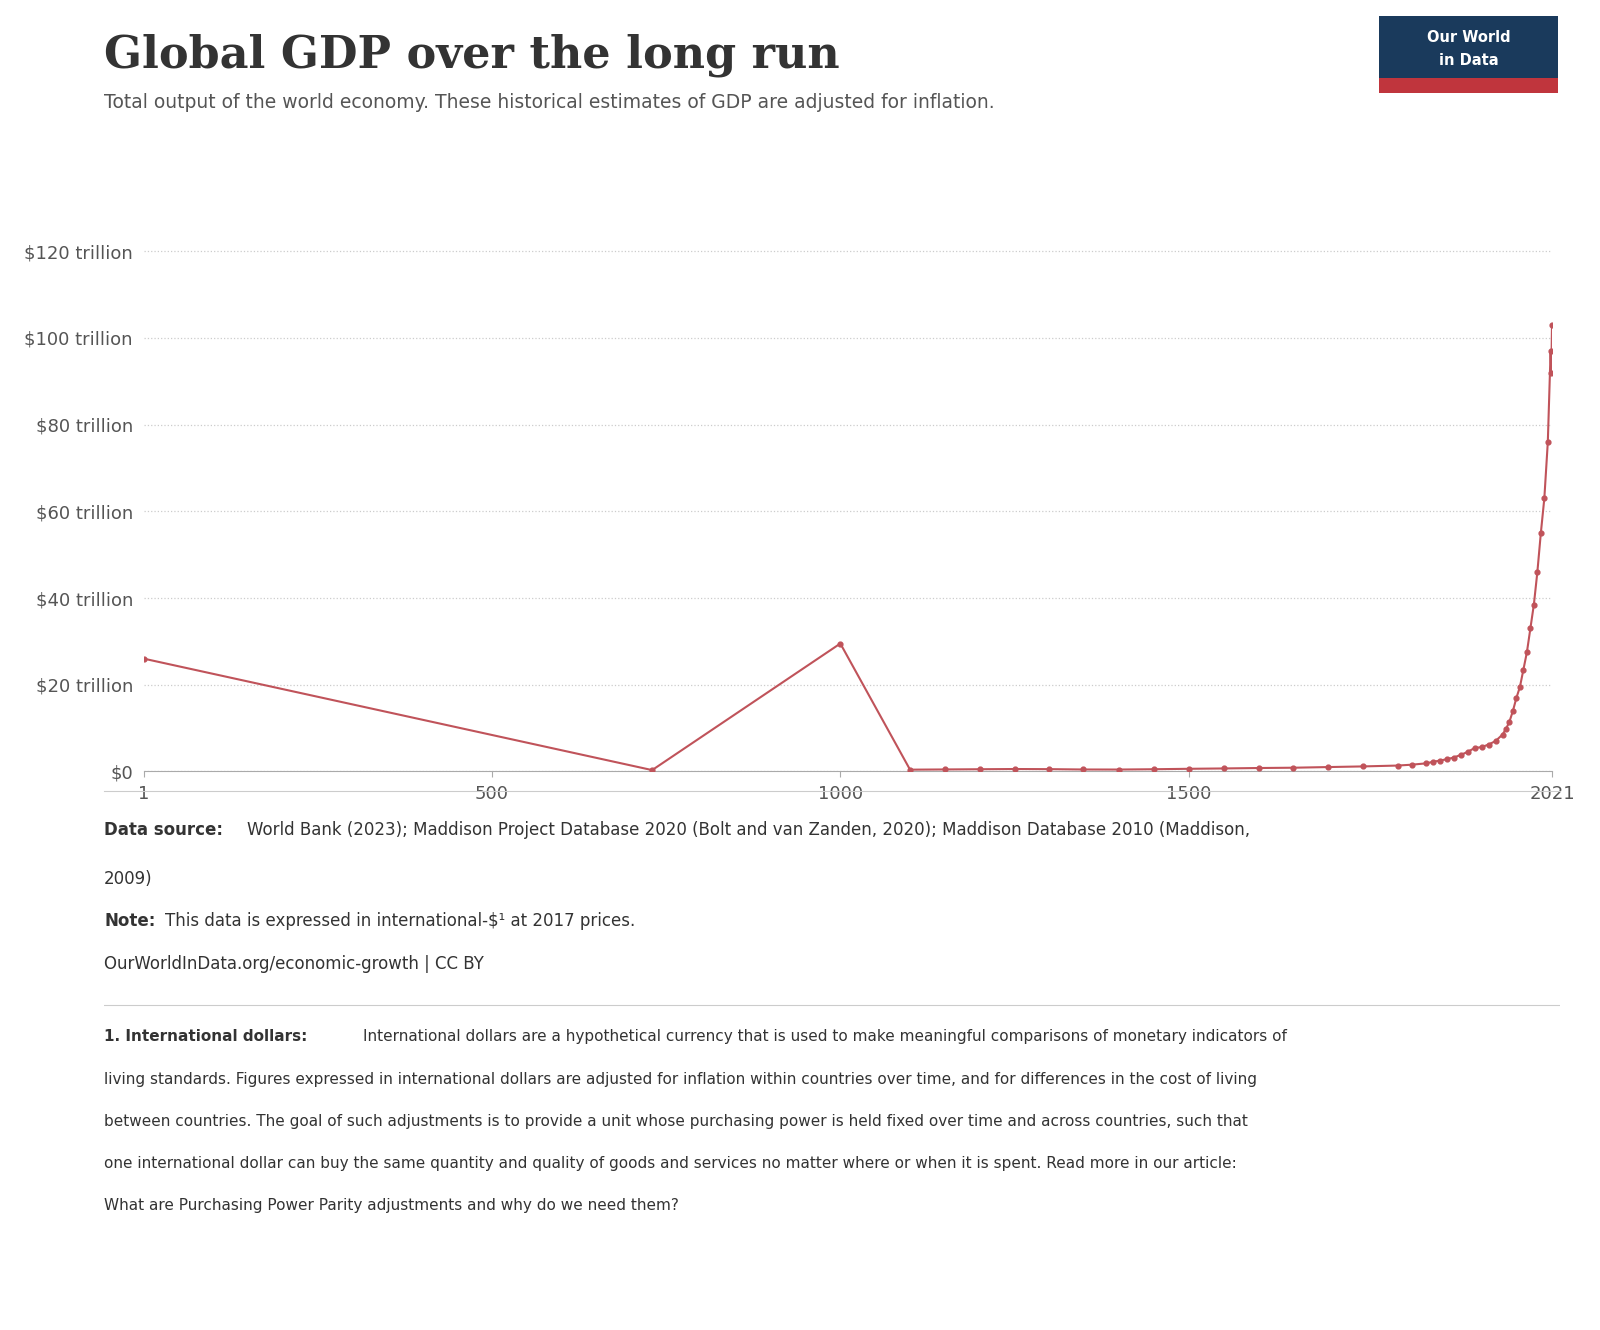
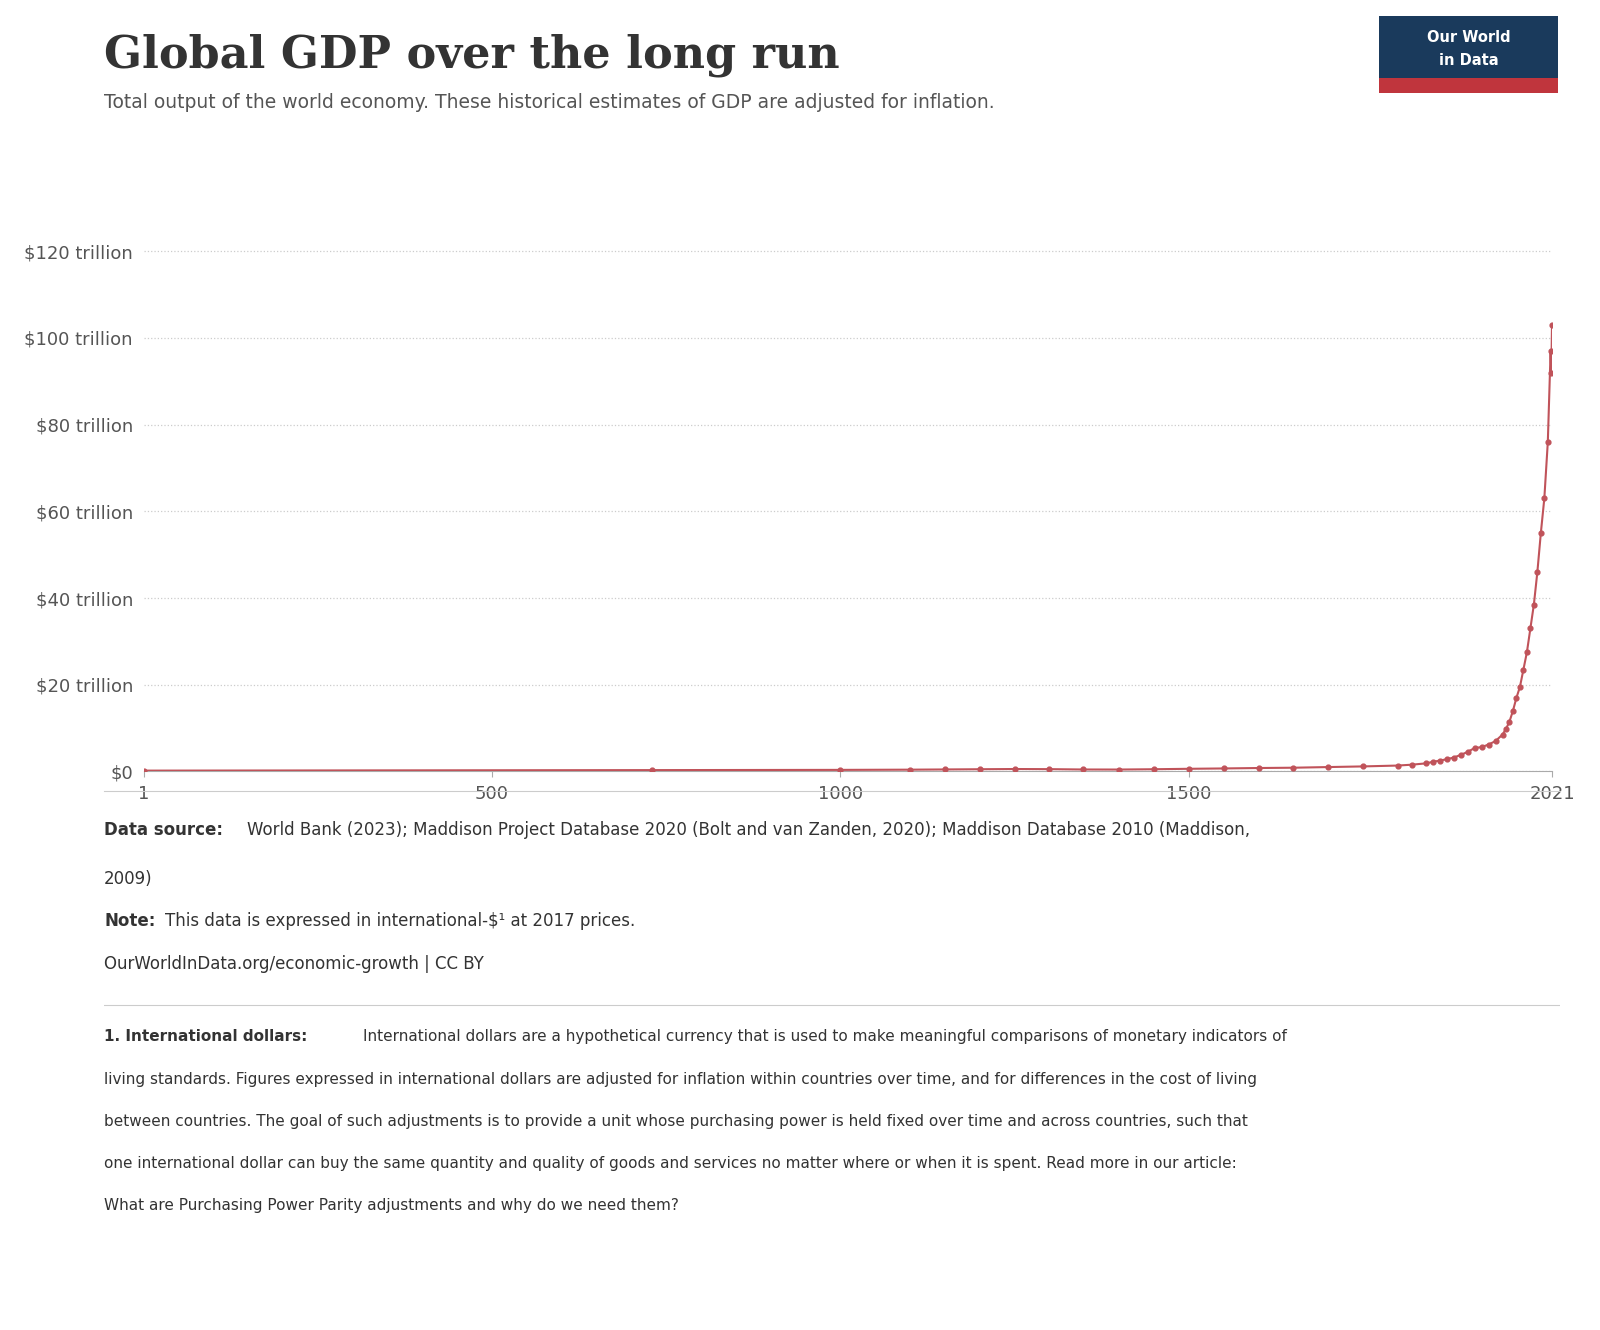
1: $26.0 trillion -> $0.2 trillion
1000: $29.5 trillion -> $0.3 trillion
